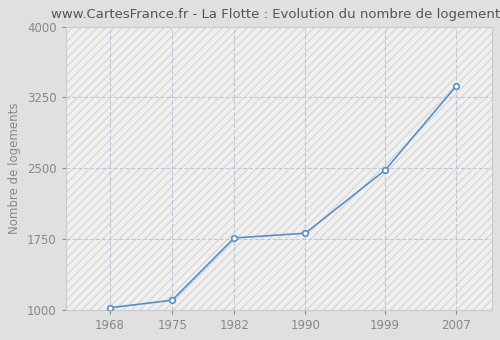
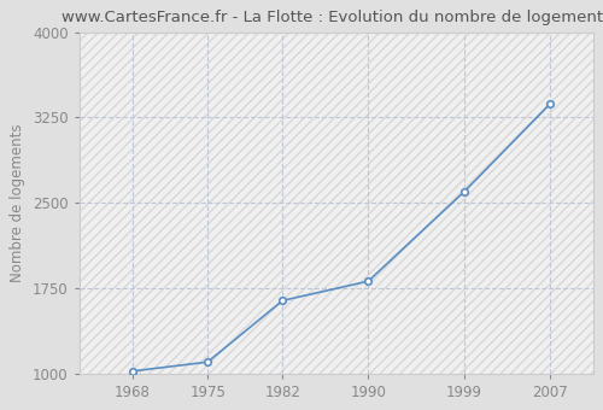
1982: 1760 -> 1640
1999: 2480 -> 2600
